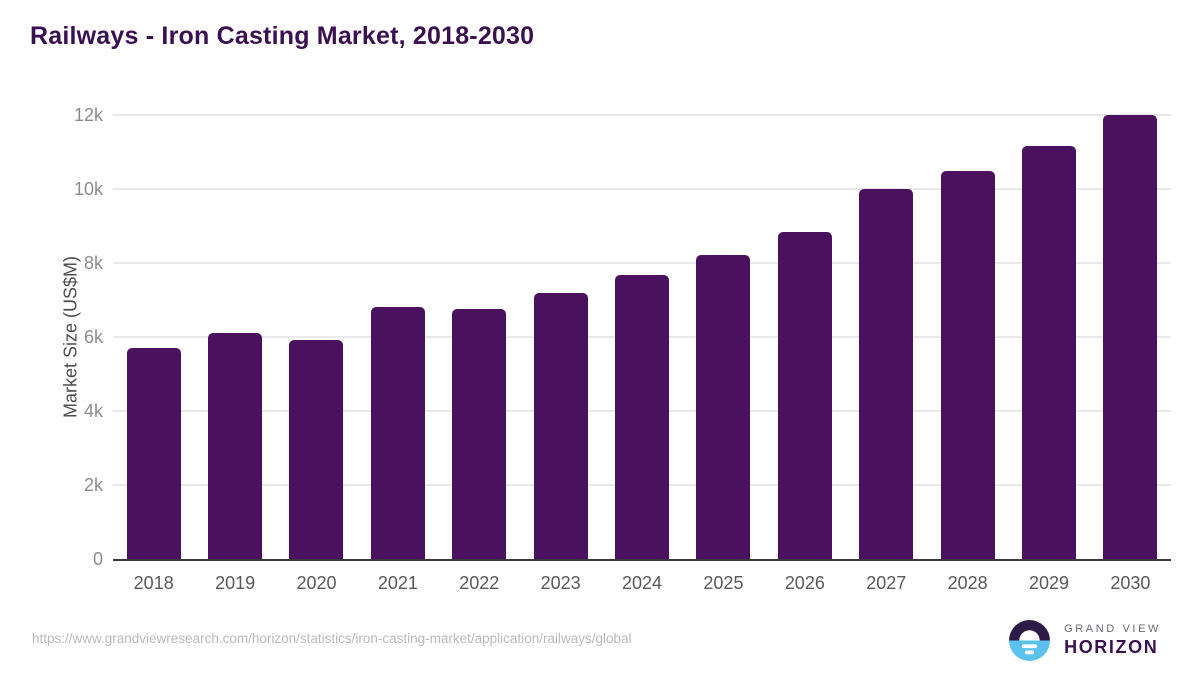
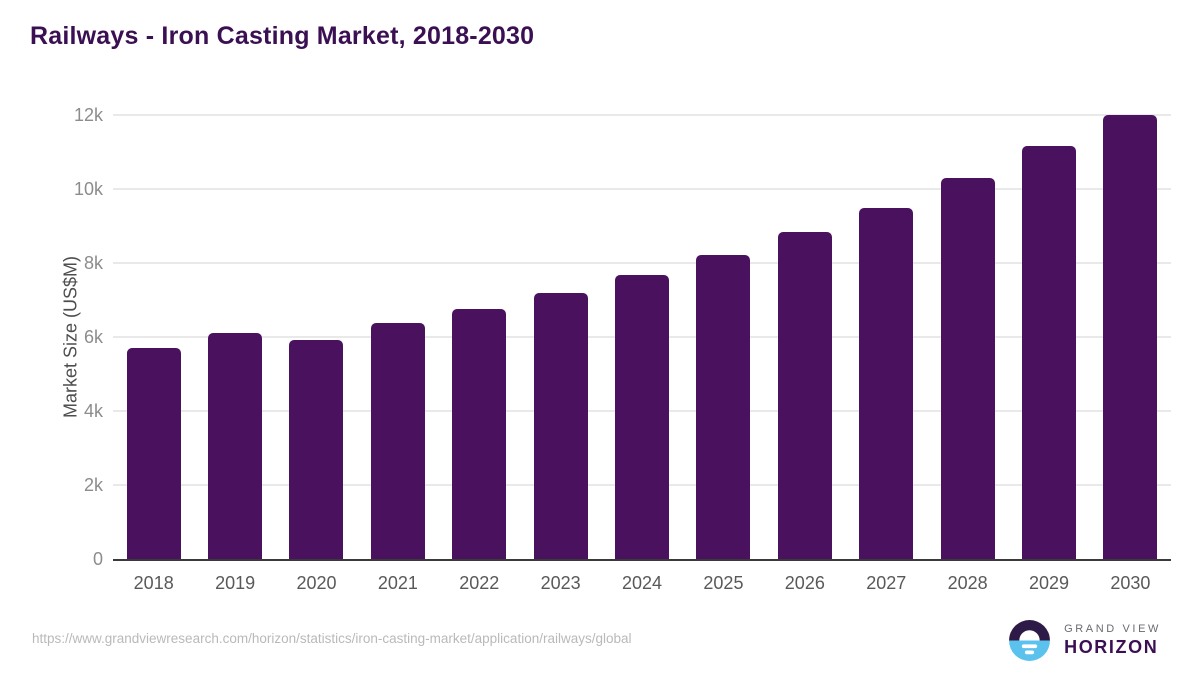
2021: 6.8k -> 6.4k
2027: 10.0k -> 9.5k
2028: 10.5k -> 10.3k
